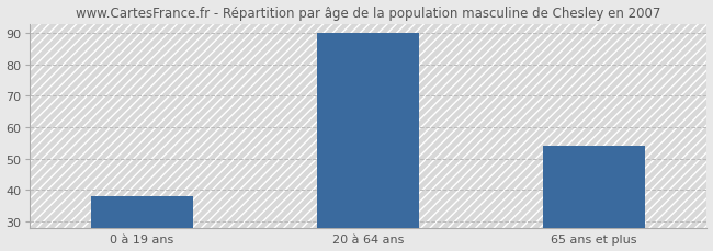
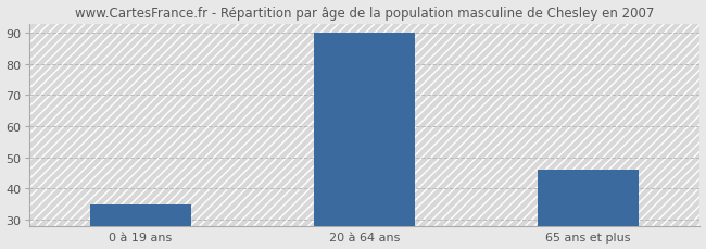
0 à 19 ans: 38 -> 35
65 ans et plus: 54 -> 46
